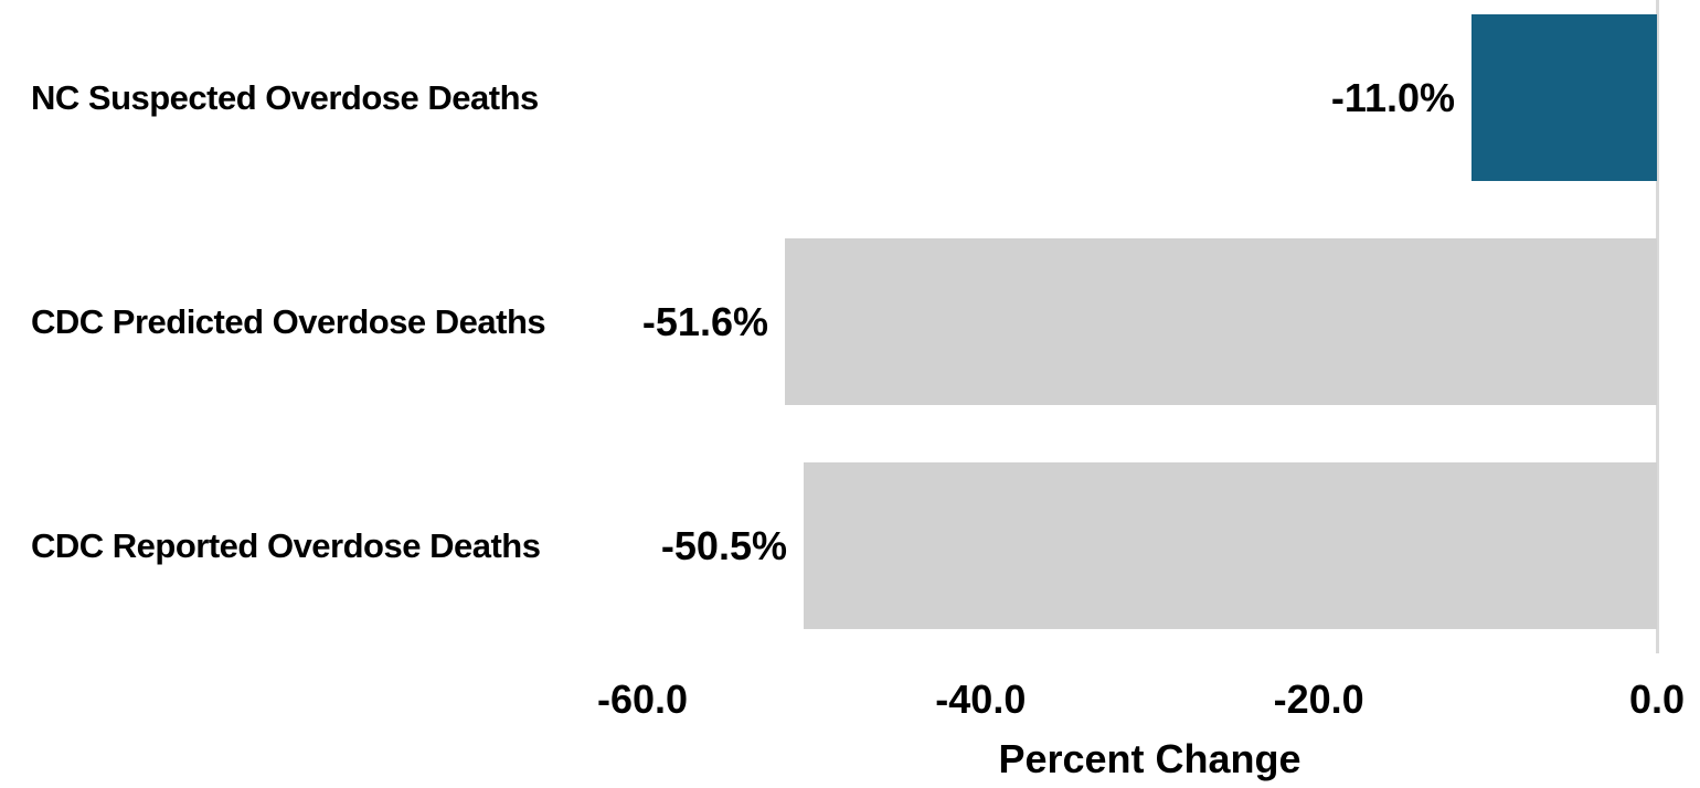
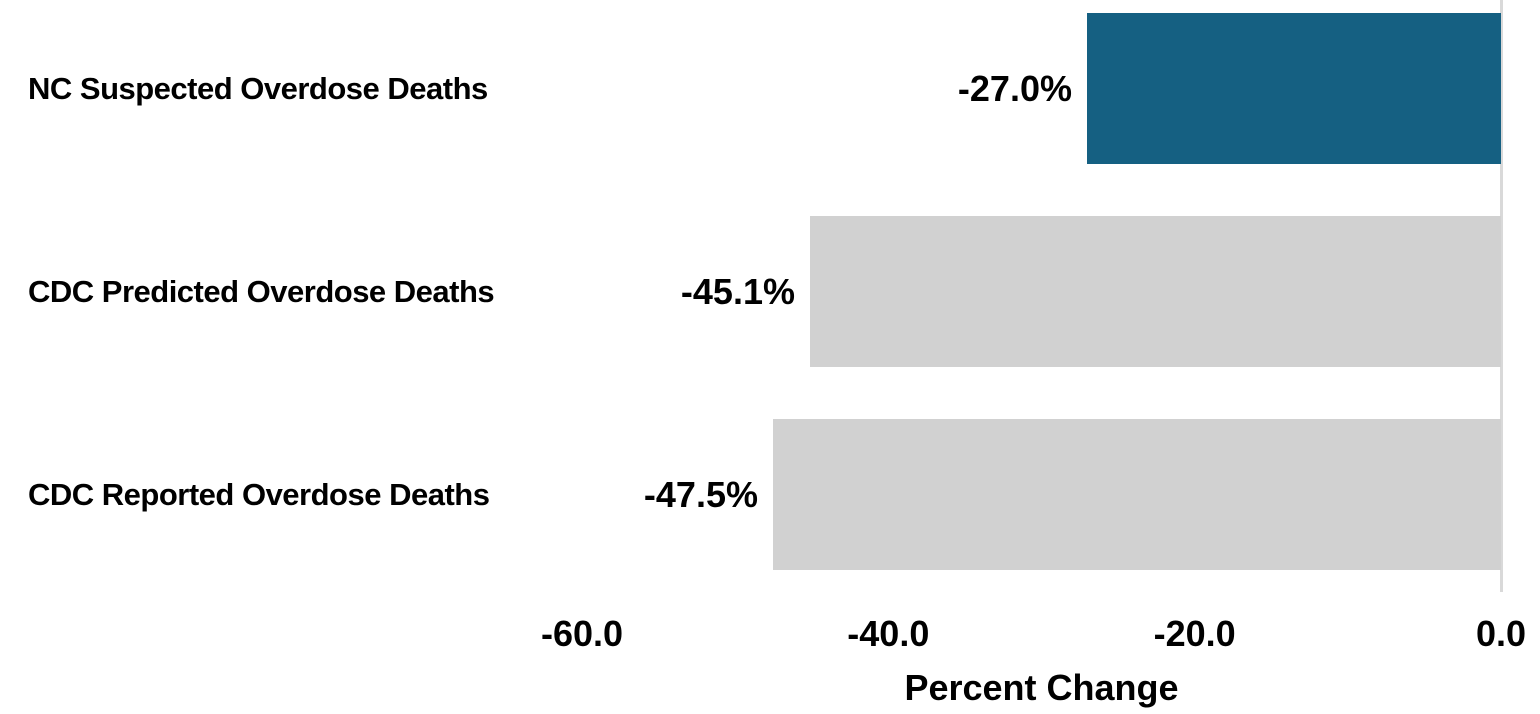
NC Suspected Overdose Deaths: -11.0% -> -27.0%
CDC Predicted Overdose Deaths: -51.6% -> -45.1%
CDC Reported Overdose Deaths: -50.5% -> -47.5%
